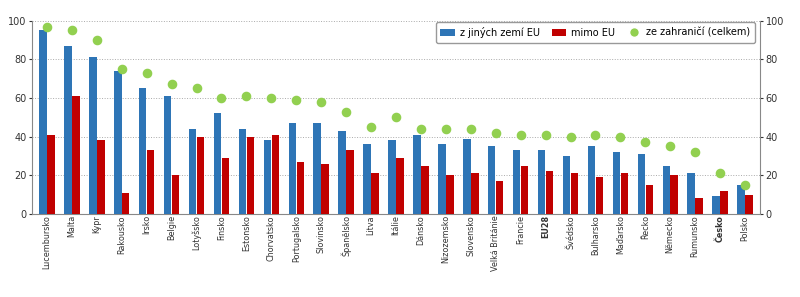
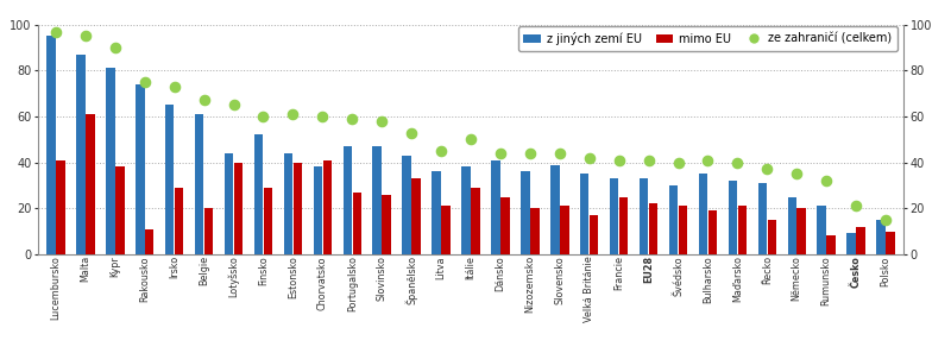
mimo EU/Irsko: 33 -> 29
